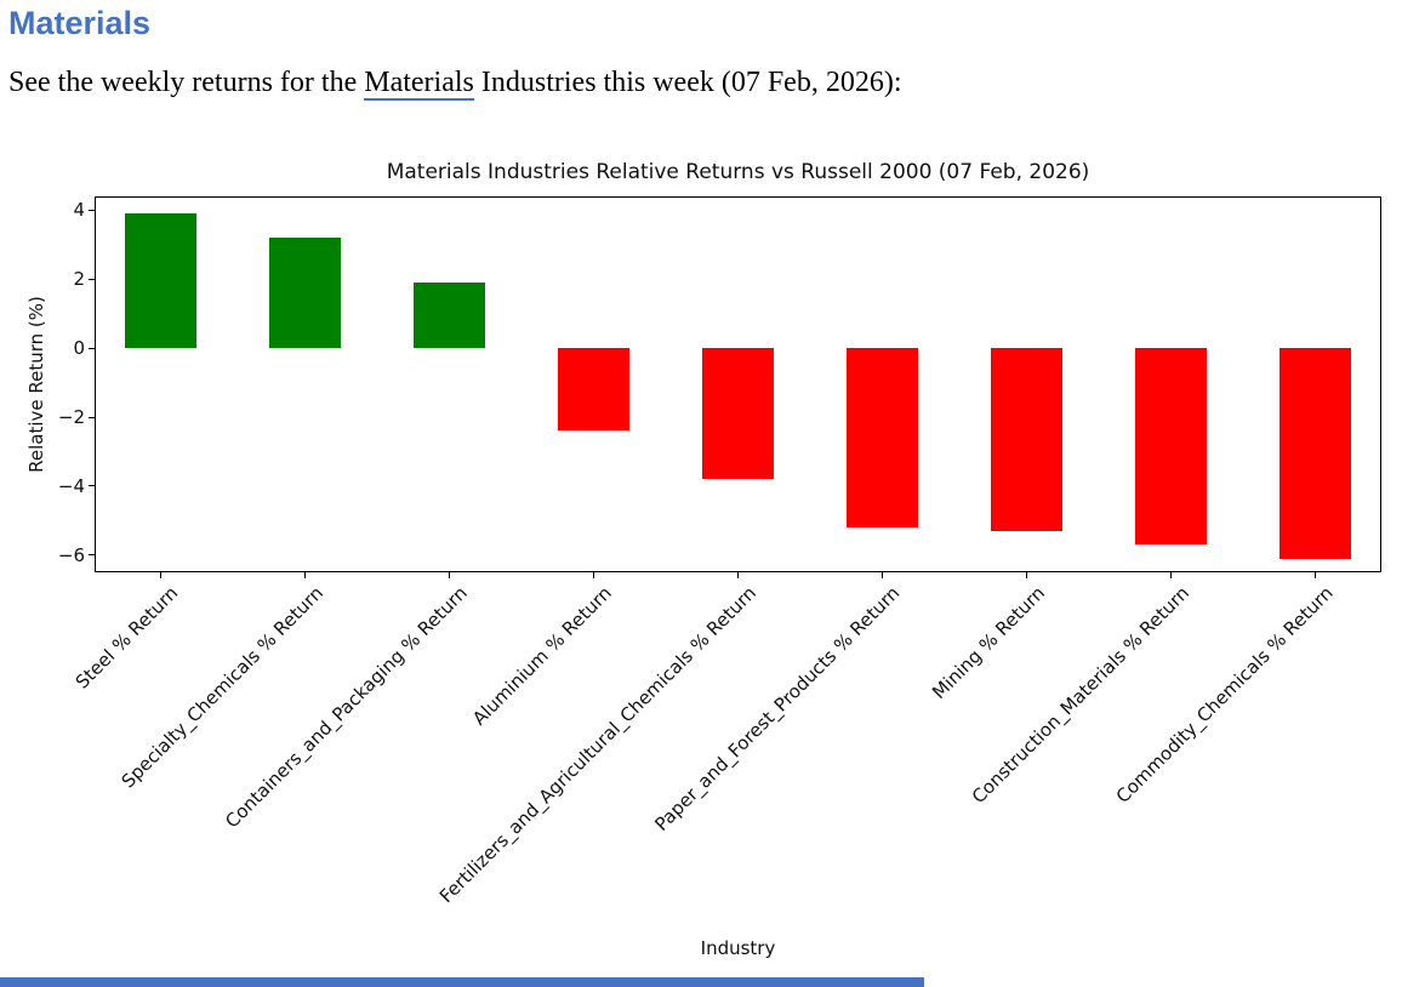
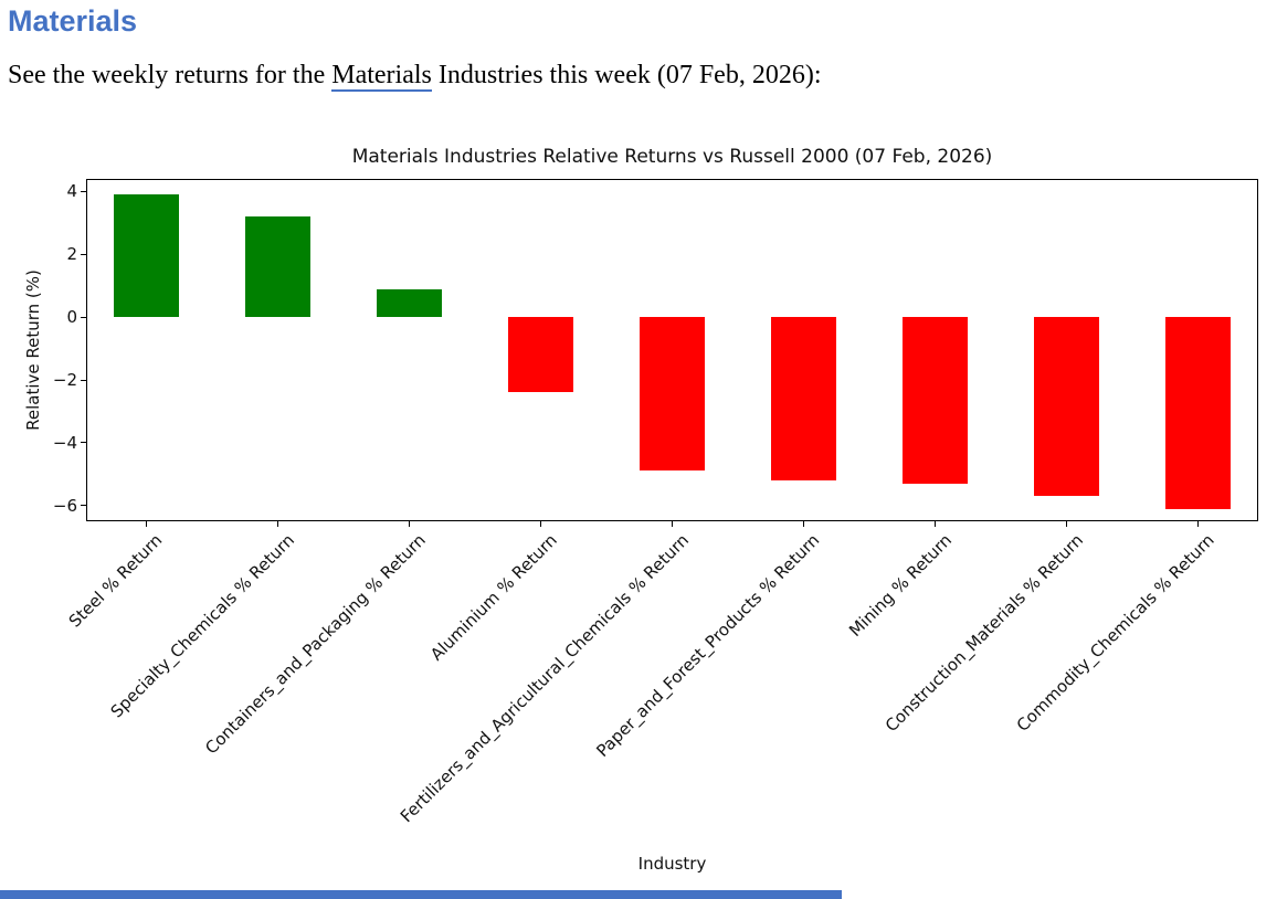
Containers_and_Packaging % Return: 1.9 -> 0.9
Fertilizers_and_Agricultural_Chemicals % Return: -3.8 -> -4.9
